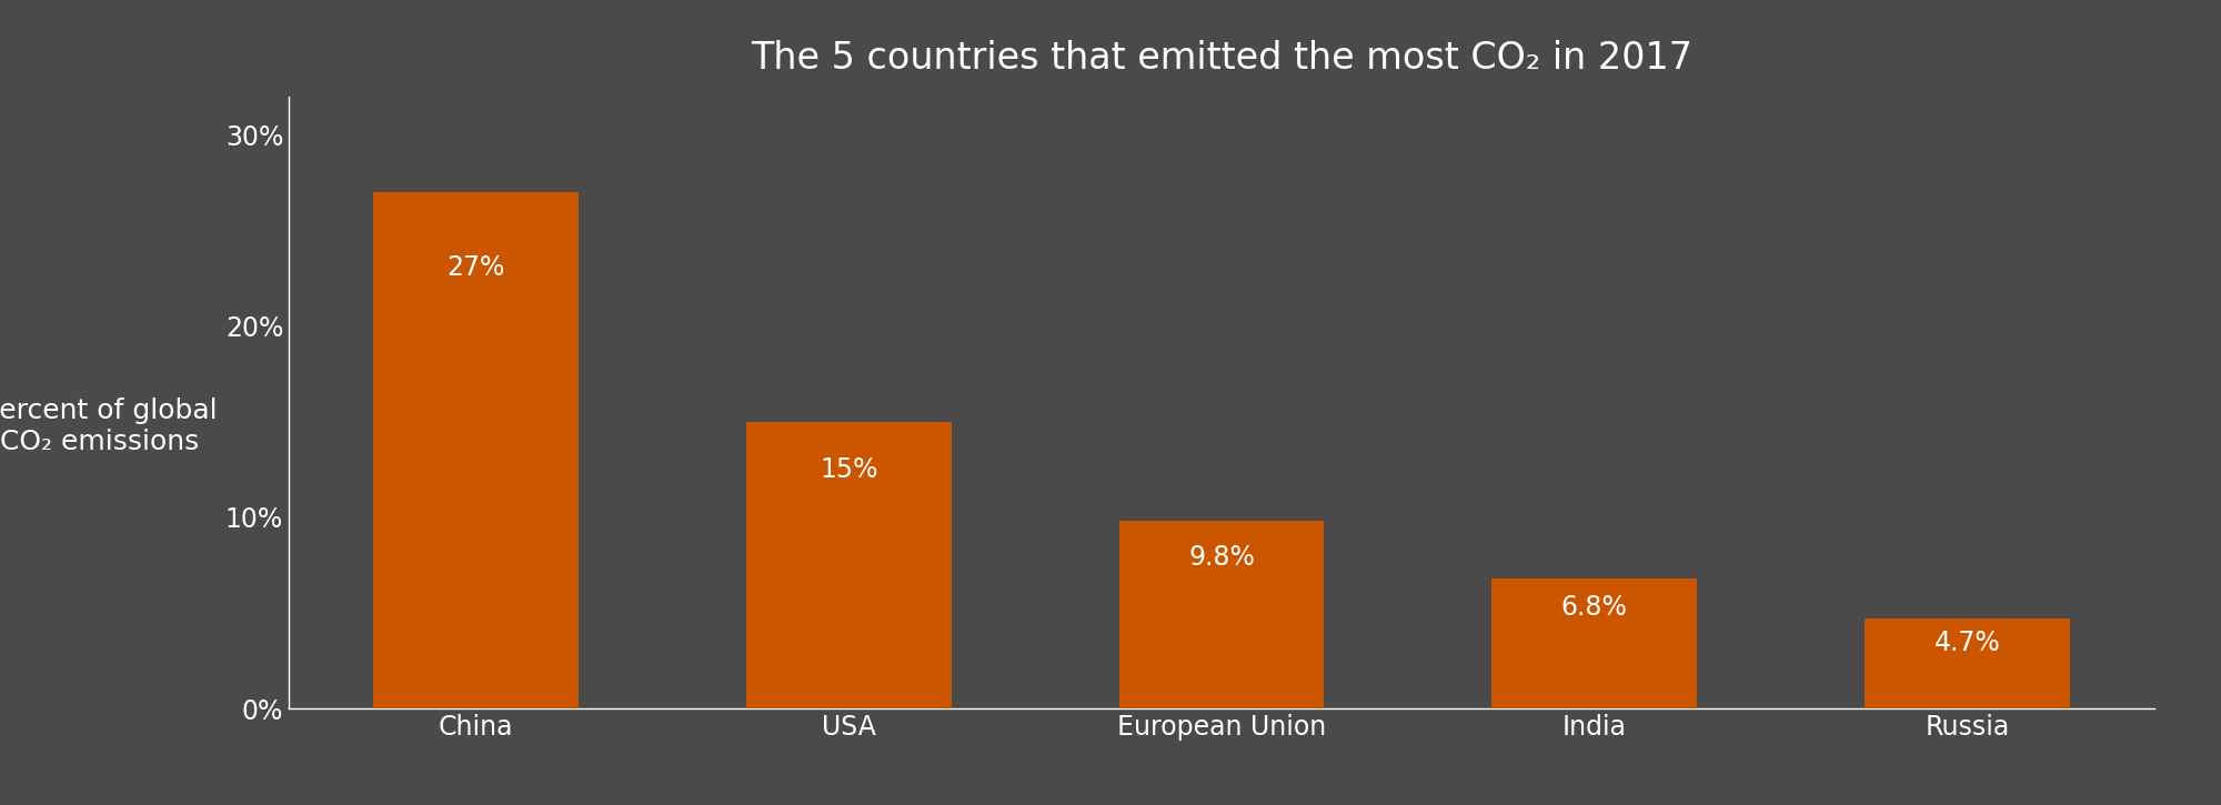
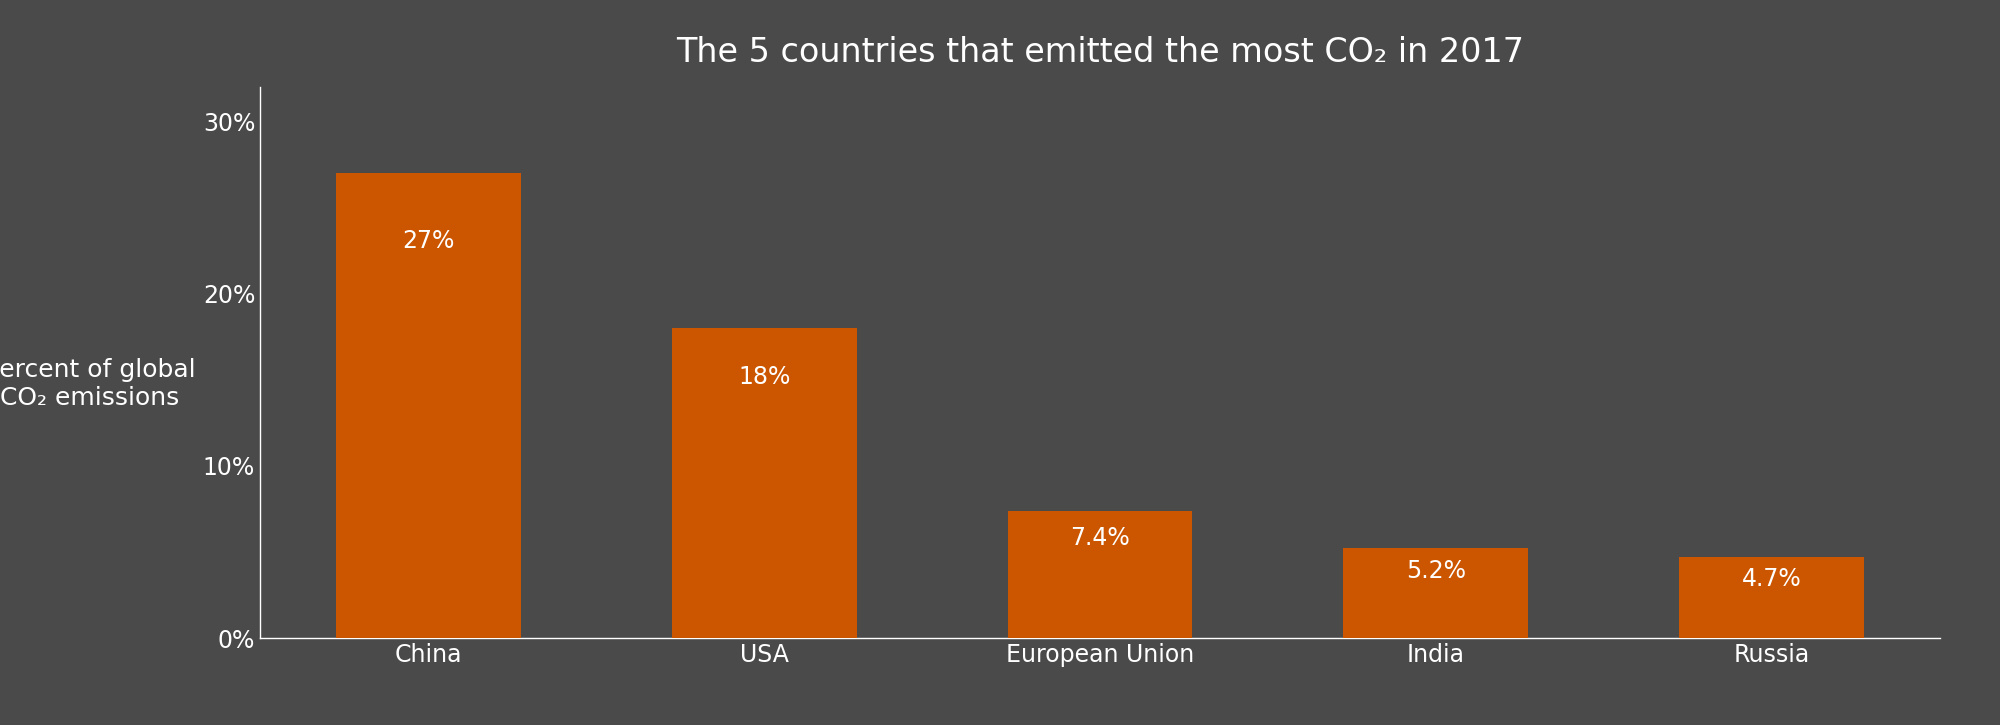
USA: 15% -> 18%
European Union: 9.8% -> 7.4%
India: 6.8% -> 5.2%
